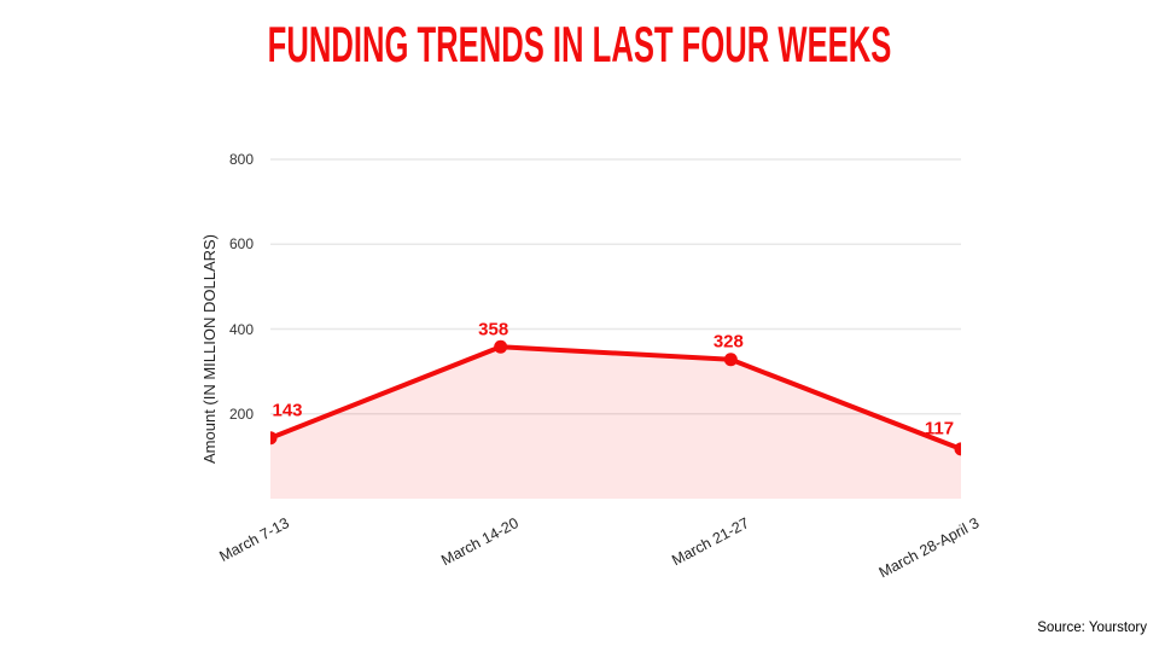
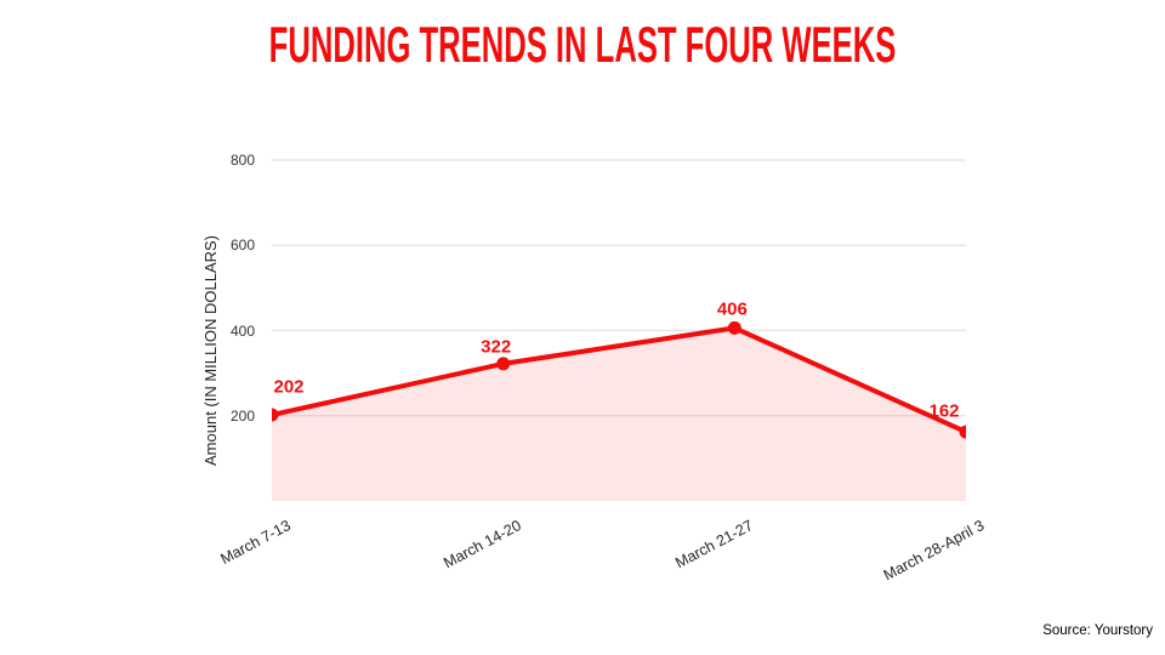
March 7-13: 143 -> 202
March 14-20: 358 -> 322
March 21-27: 328 -> 406
March 28-April 3: 117 -> 162
